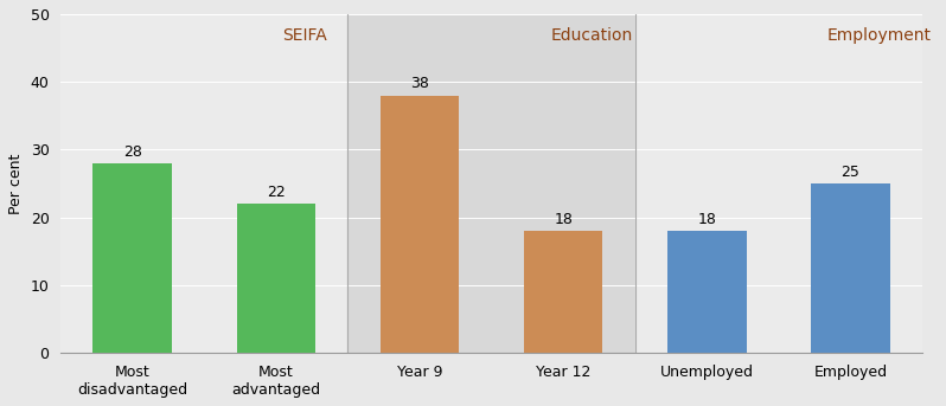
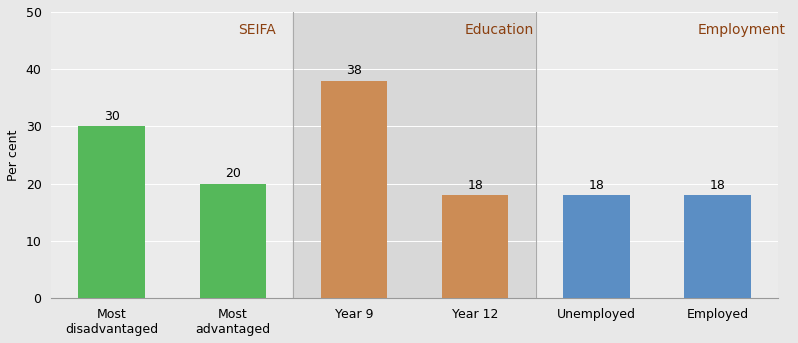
Most disadvantaged: 28 -> 30
Most advantaged: 22 -> 20
Employed: 25 -> 18
